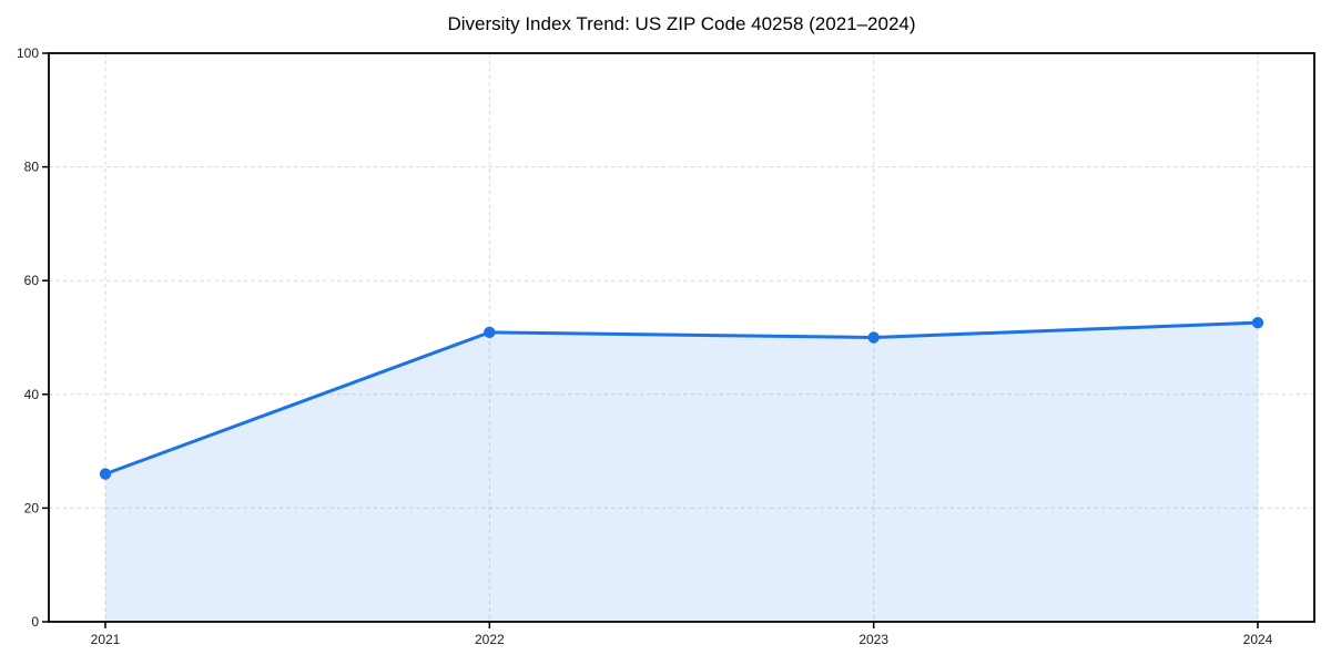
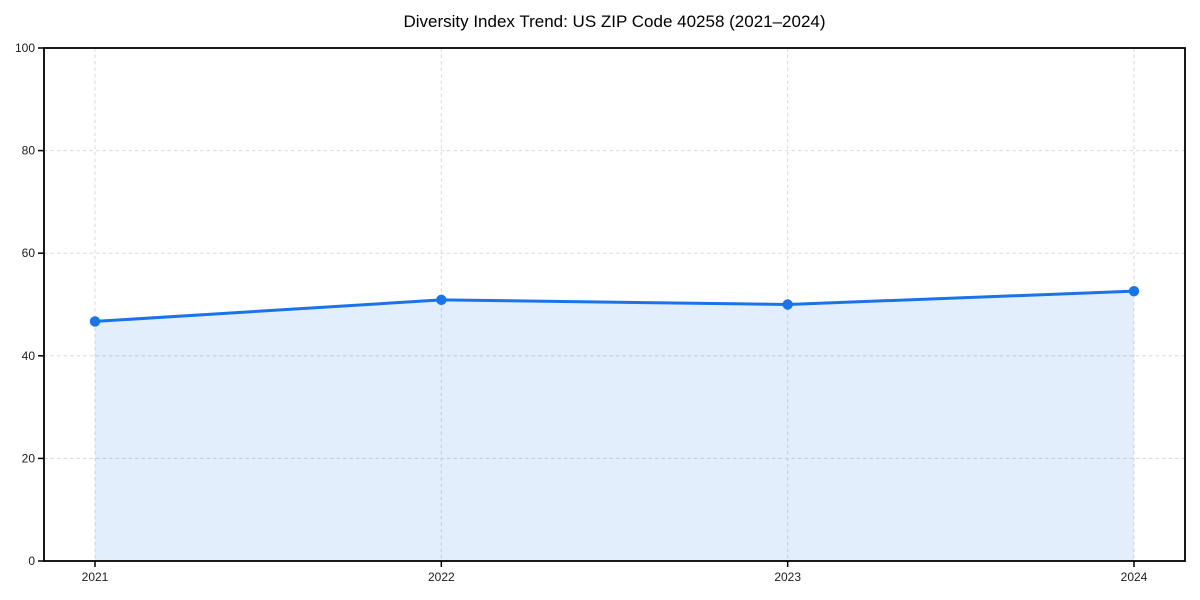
2021: 26 -> 47
